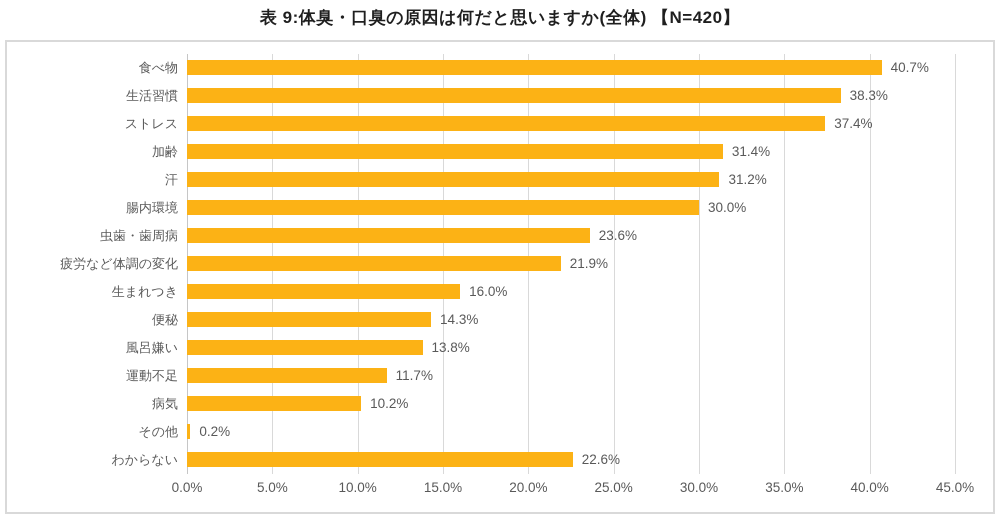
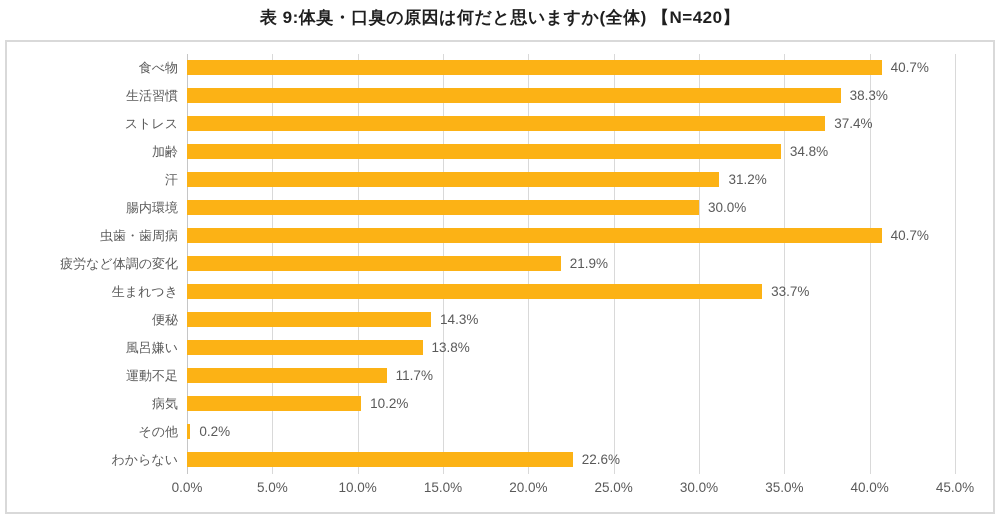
加齢: 31.4% -> 34.8%
虫歯・歯周病: 23.6% -> 40.7%
生まれつき: 16.0% -> 33.7%
